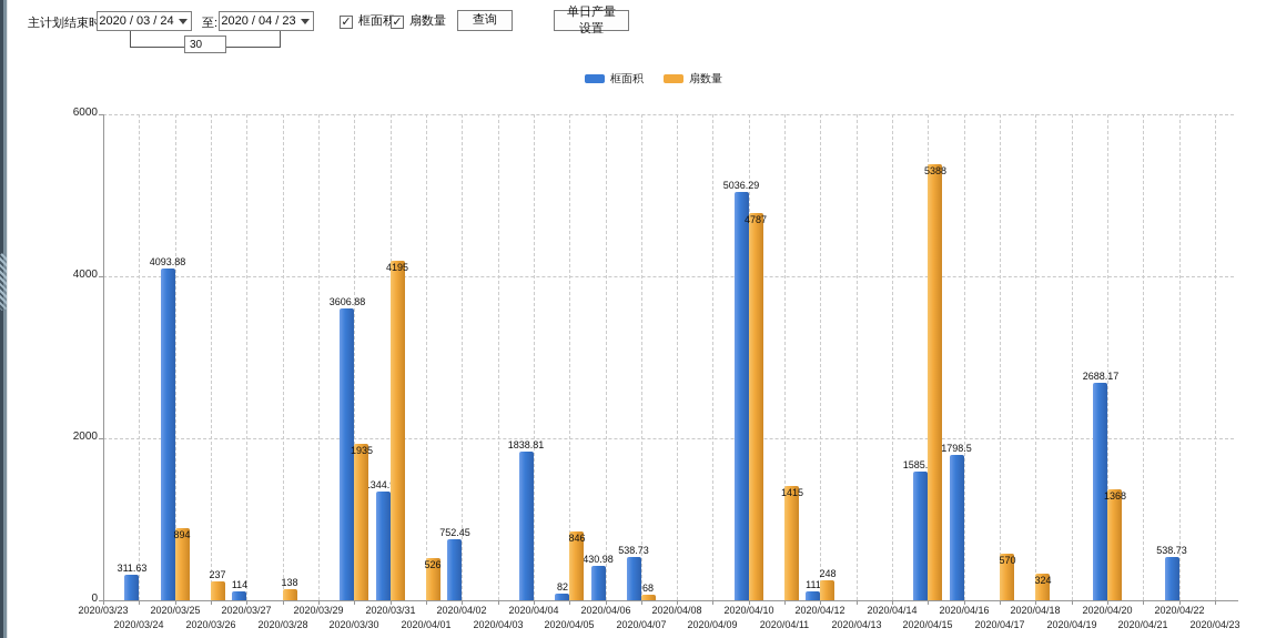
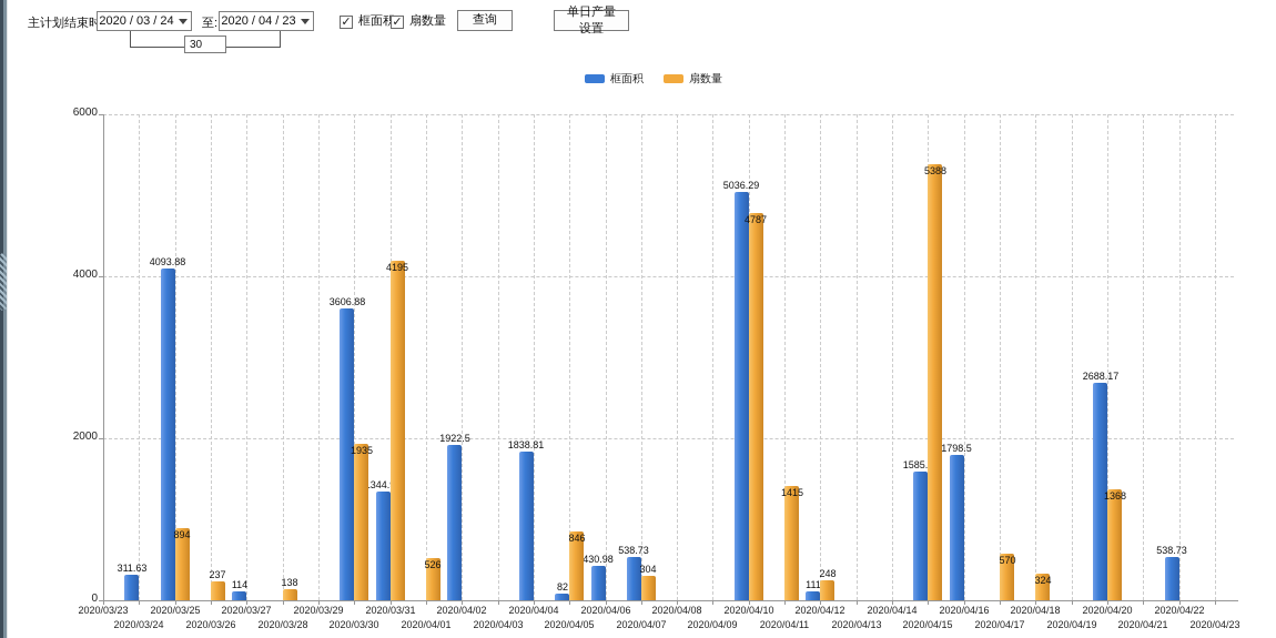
框面积/2020/04/02: 752.45 -> 1922.5
扇数量/2020/04/07: 68 -> 304
